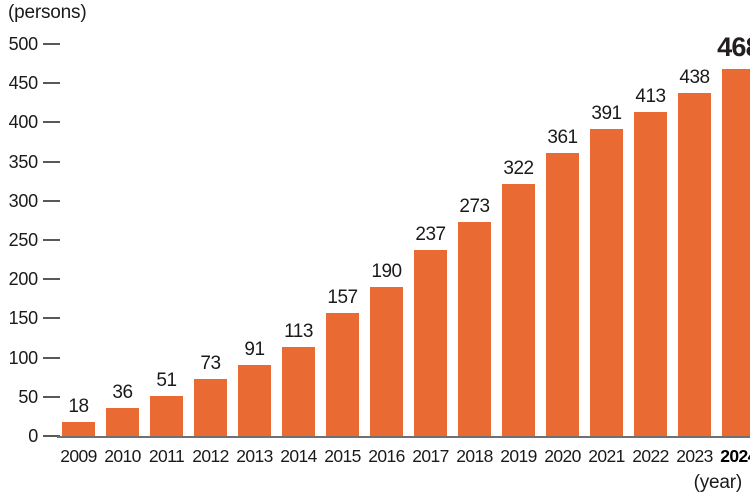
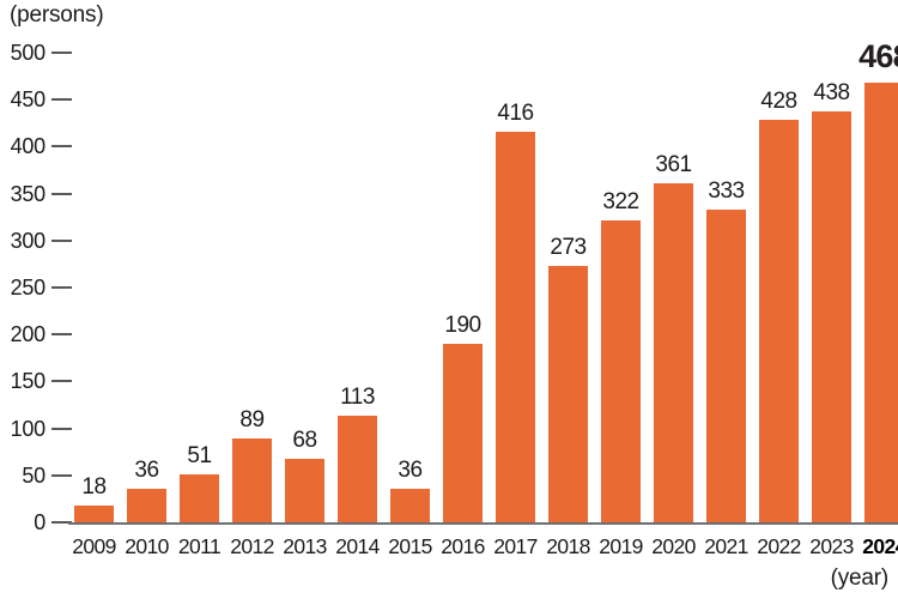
2012: 73 -> 89
2013: 91 -> 68
2015: 157 -> 36
2017: 237 -> 416
2021: 391 -> 333
2022: 413 -> 428
